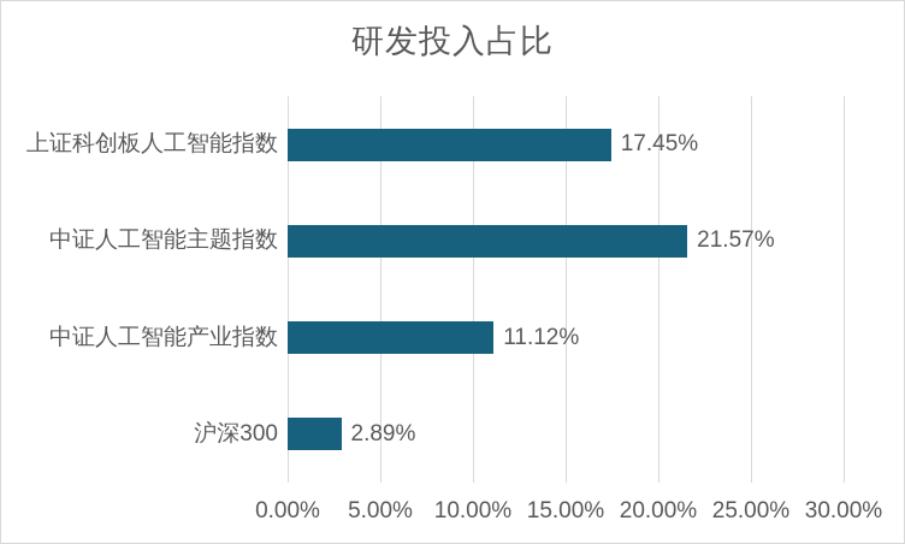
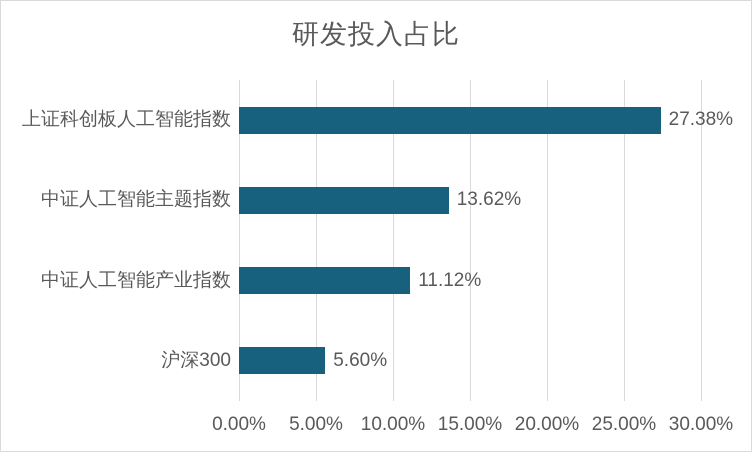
上证科创板人工智能指数: 17.45% -> 27.38%
中证人工智能主题指数: 21.57% -> 13.62%
沪深300: 2.89% -> 5.60%
